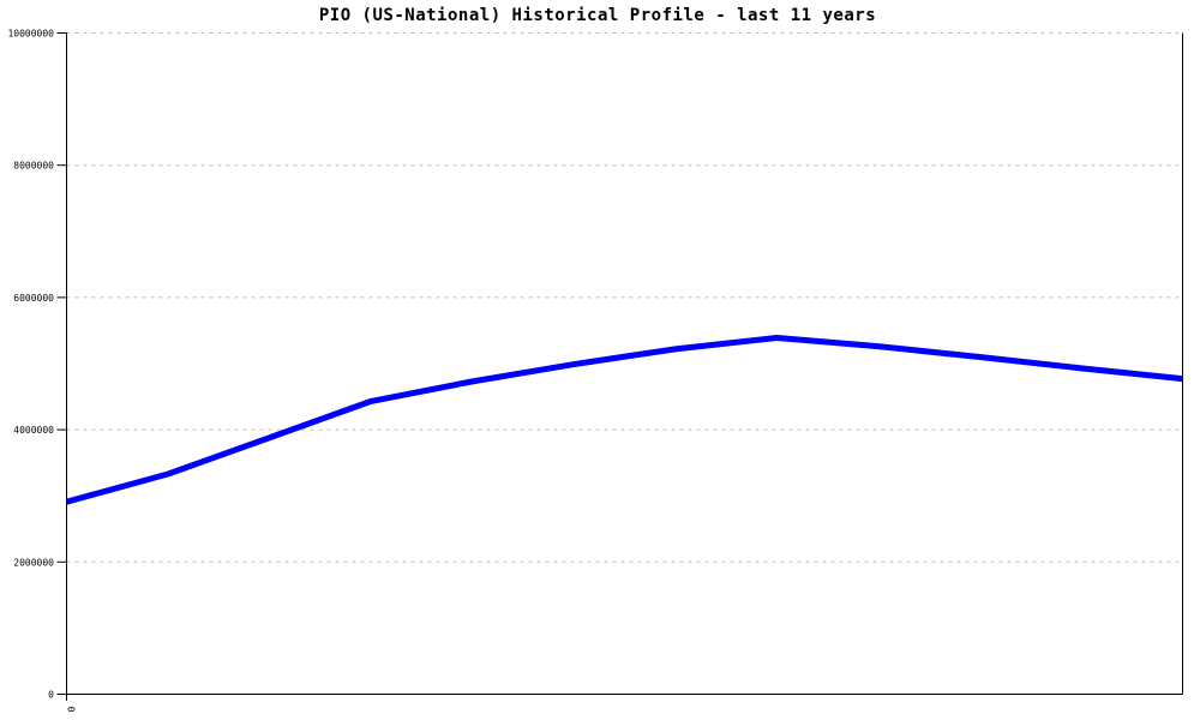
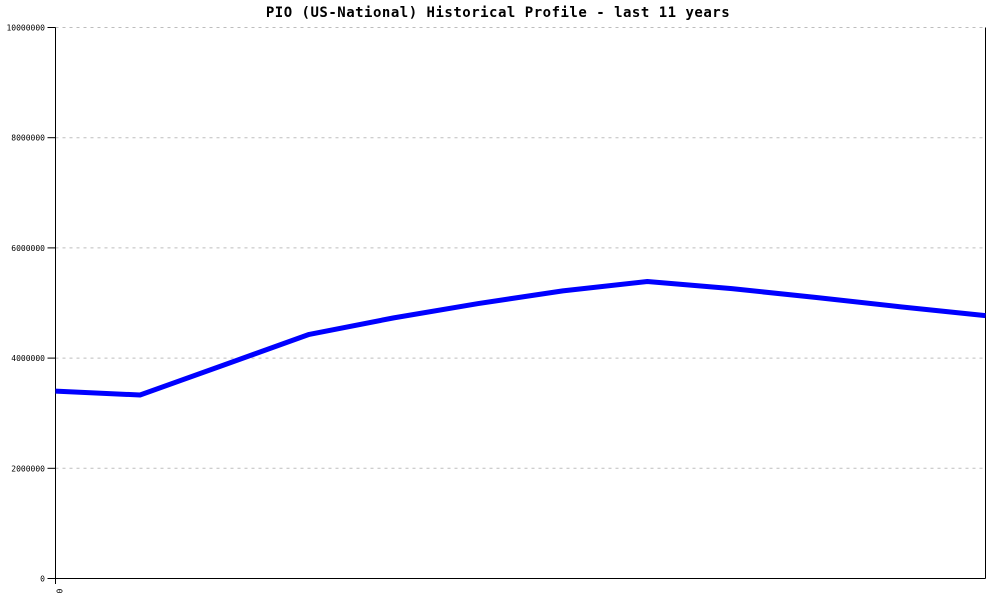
0: 2900000 -> 3400000
